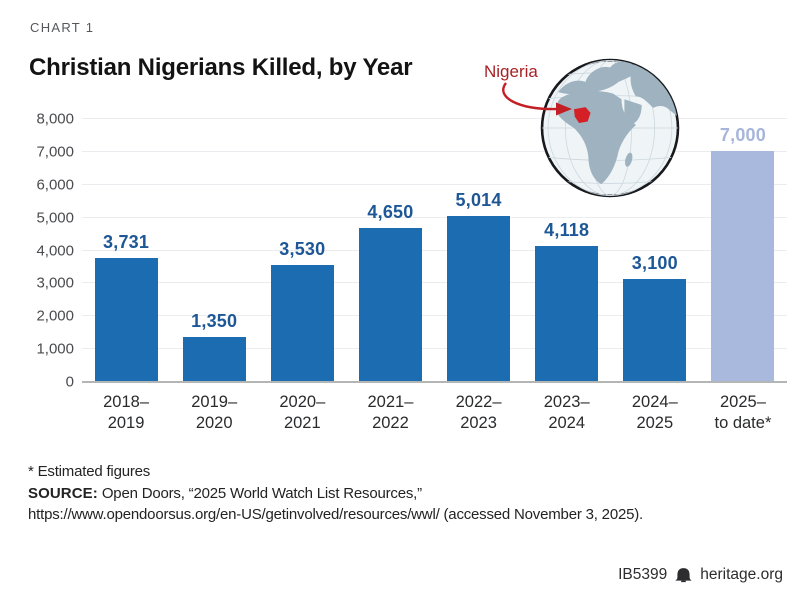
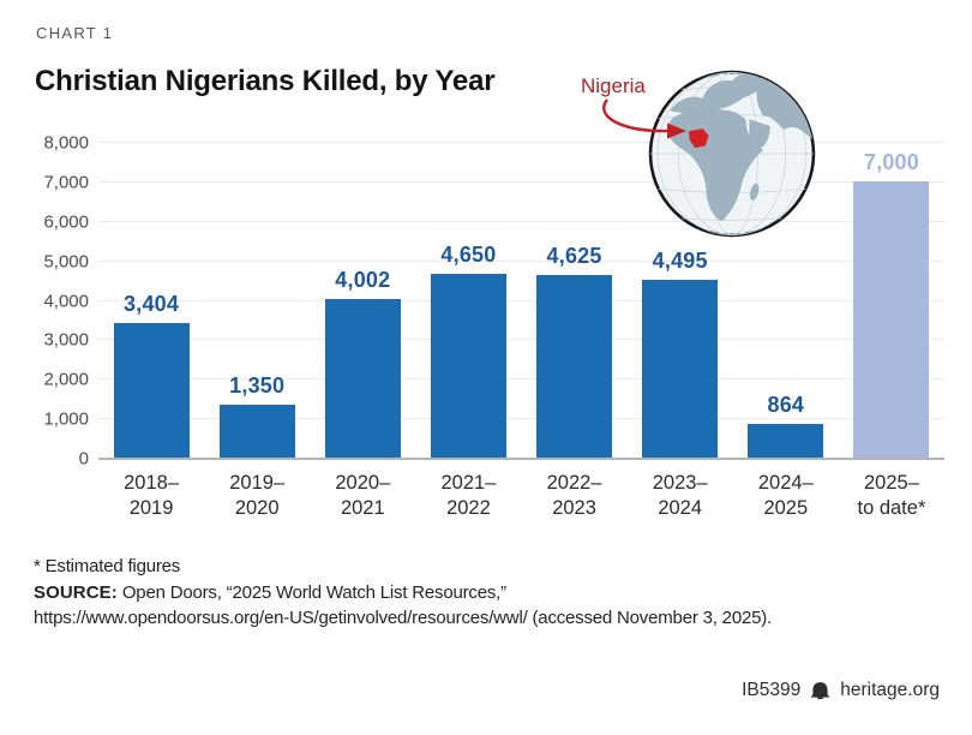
2018– 2019: 3,731 -> 3,404
2020– 2021: 3,530 -> 4,002
2022– 2023: 5,014 -> 4,625
2023– 2024: 4,118 -> 4,495
2024– 2025: 3,100 -> 864
